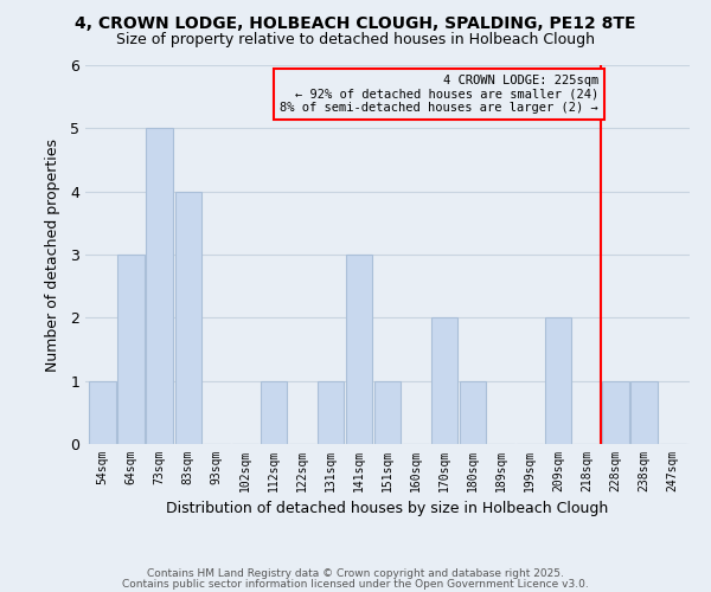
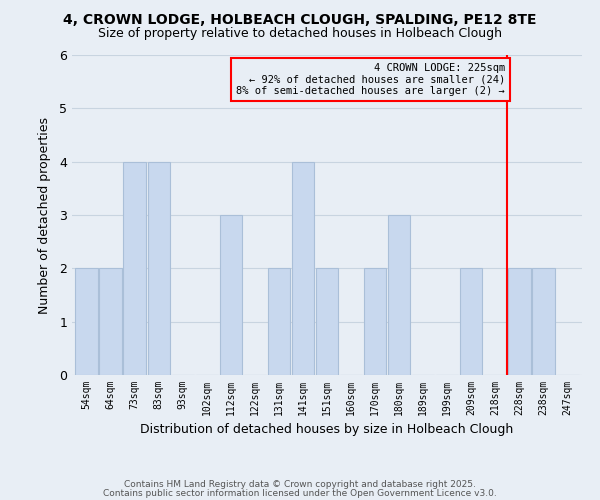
54sqm: 1 -> 2
64sqm: 3 -> 2
73sqm: 5 -> 4
112sqm: 1 -> 3
131sqm: 1 -> 2
141sqm: 3 -> 4
151sqm: 1 -> 2
180sqm: 1 -> 3
228sqm: 1 -> 2
238sqm: 1 -> 2
